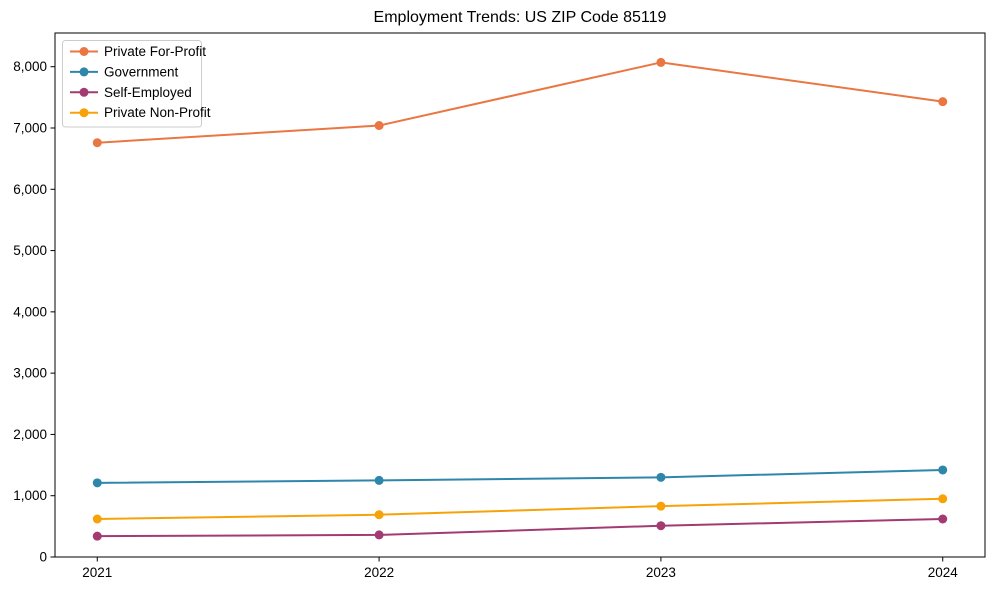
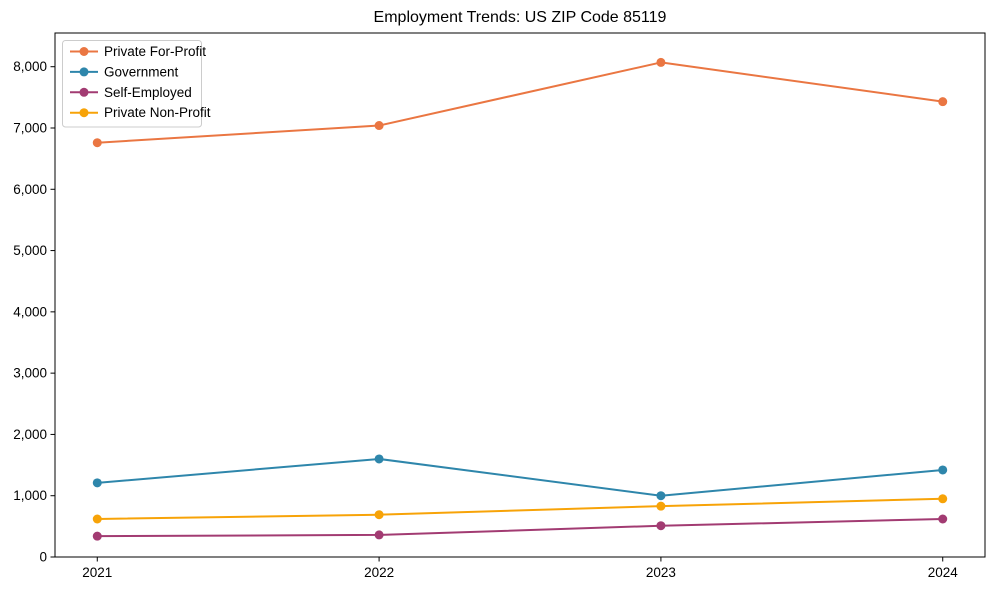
Government/2022: 1200 -> 1600
Government/2023: 1300 -> 1000
